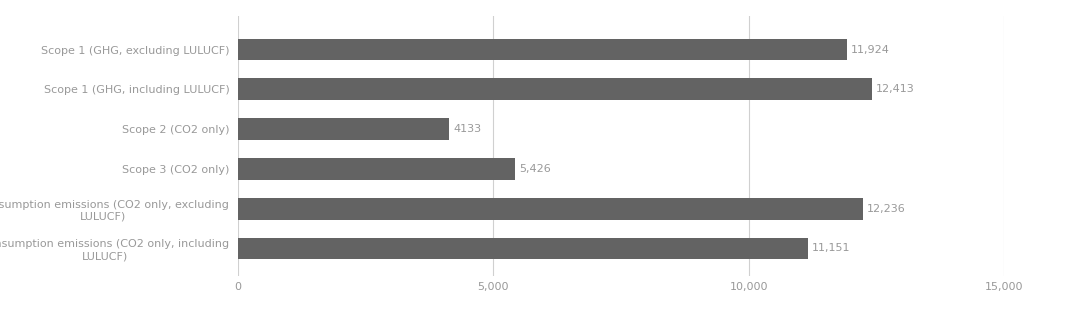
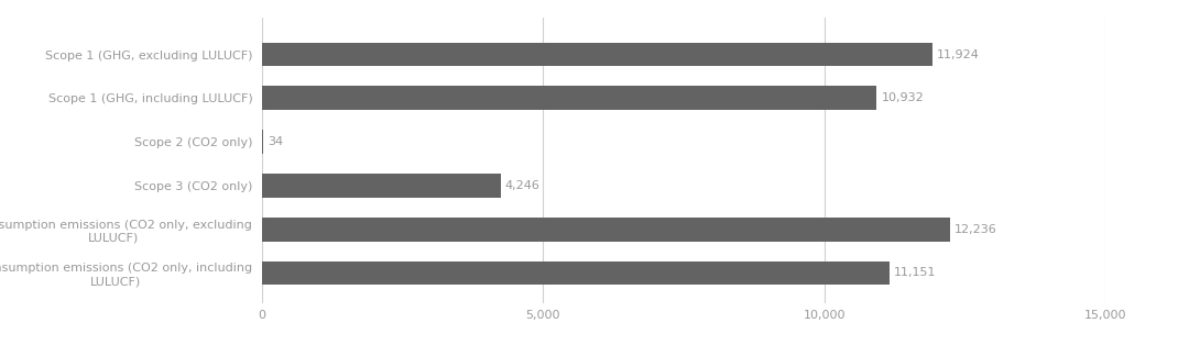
Scope 1 (GHG, including LULUCF): 12,413 -> 10,932
Scope 2 (CO2 only): 4133 -> 34
Scope 3 (CO2 only): 5,426 -> 4,246
